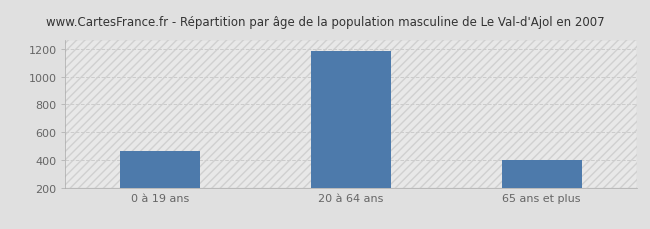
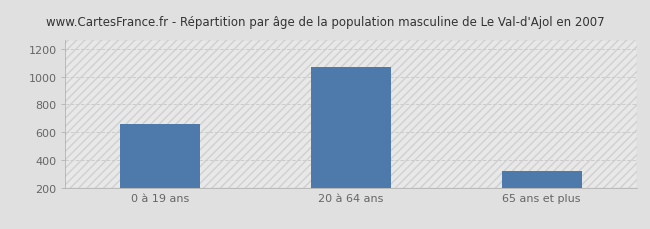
0 à 19 ans: 460 -> 660
20 à 64 ans: 1180 -> 1070
65 ans et plus: 400 -> 320
